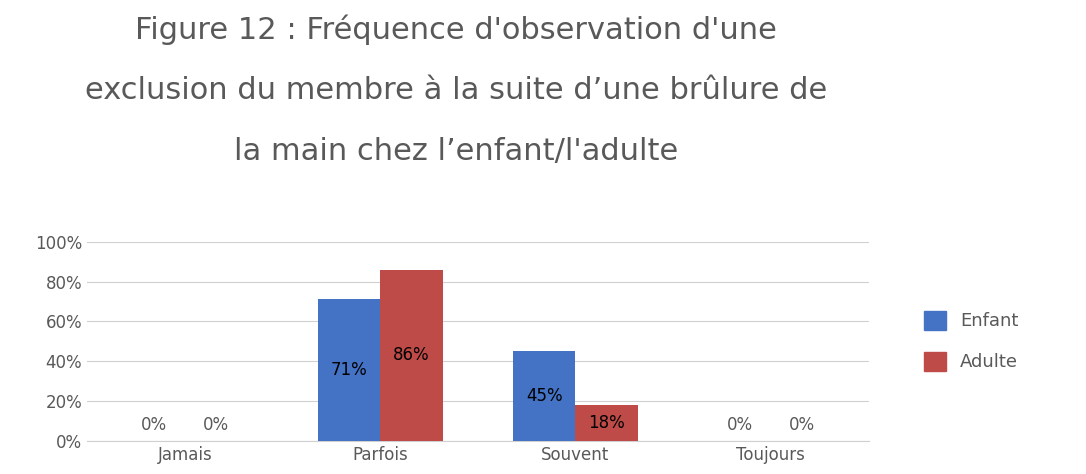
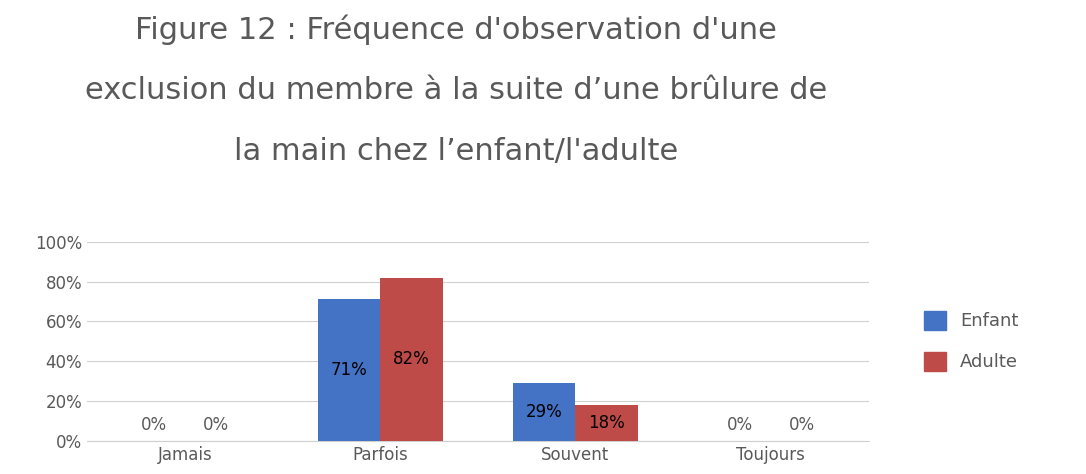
Adulte/Parfois: 86% -> 82%
Enfant/Souvent: 45% -> 29%
